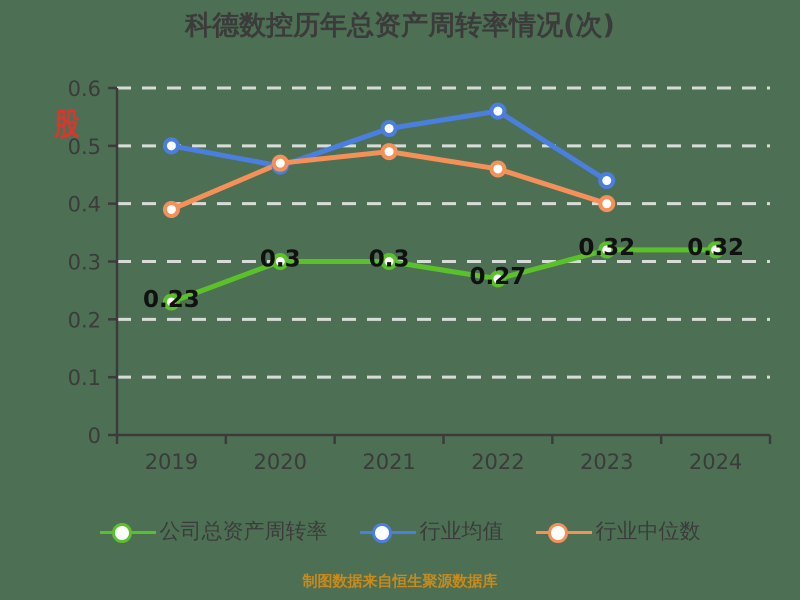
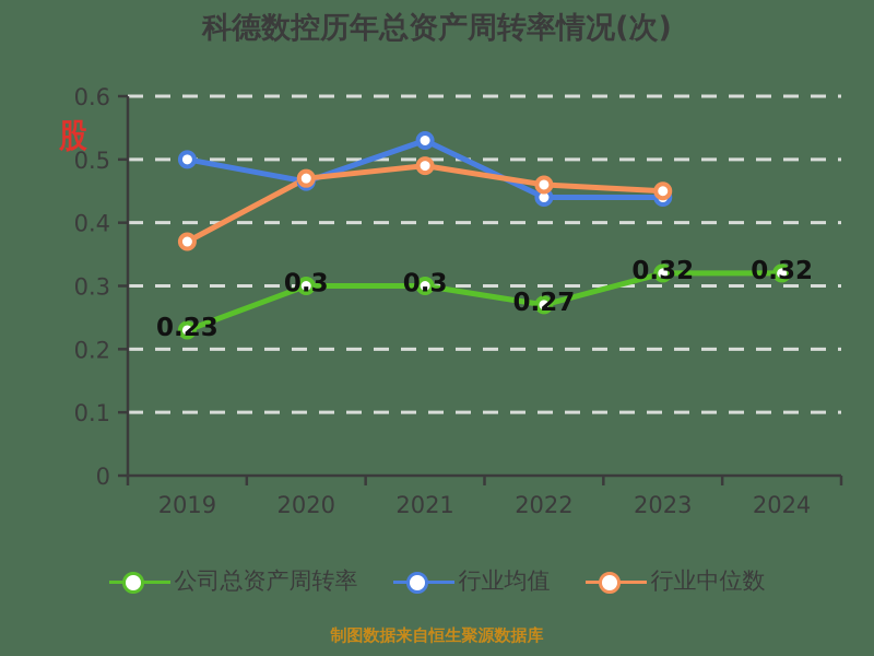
行业中位数/2019: 0.39 -> 0.37
行业均值/2022: 0.56 -> 0.44
行业中位数/2023: 0.40 -> 0.45
